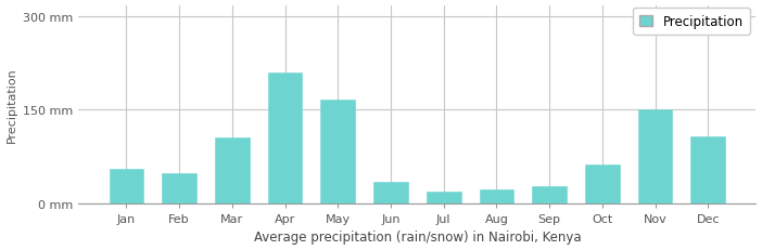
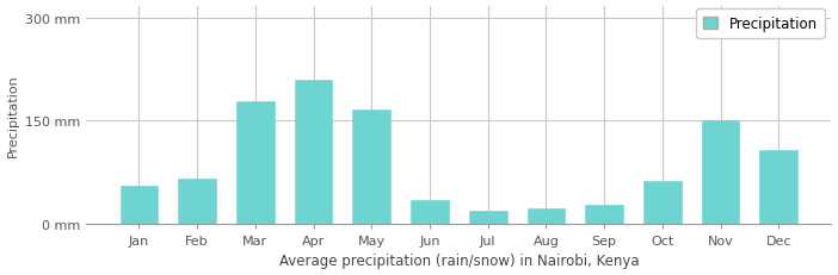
Feb: 48 mm -> 66 mm
Mar: 105 mm -> 178 mm
